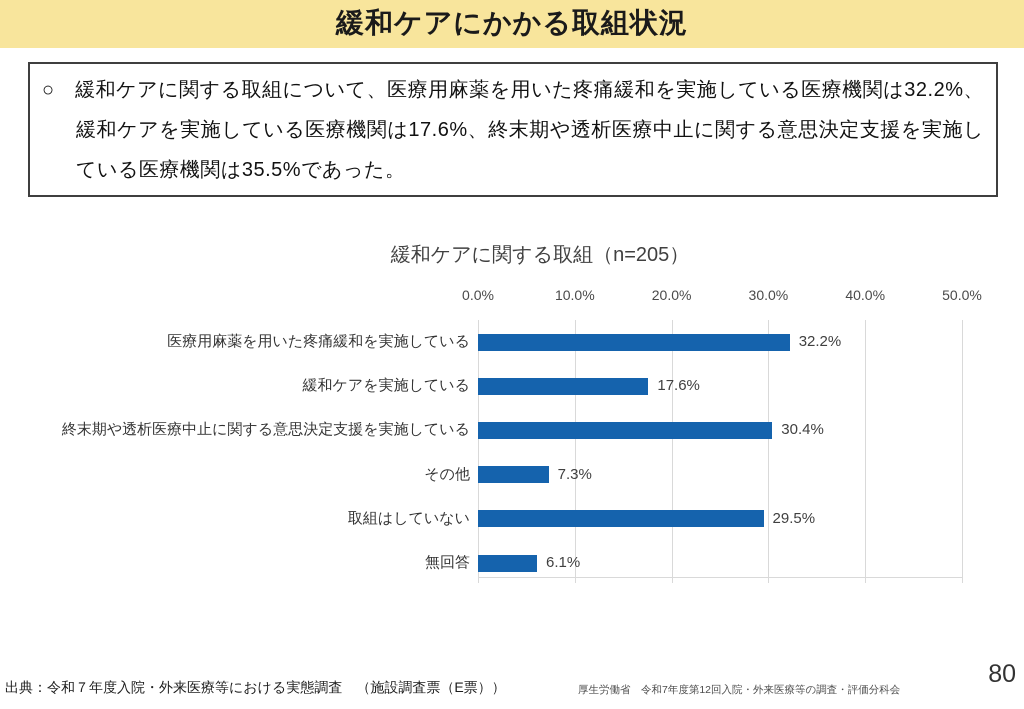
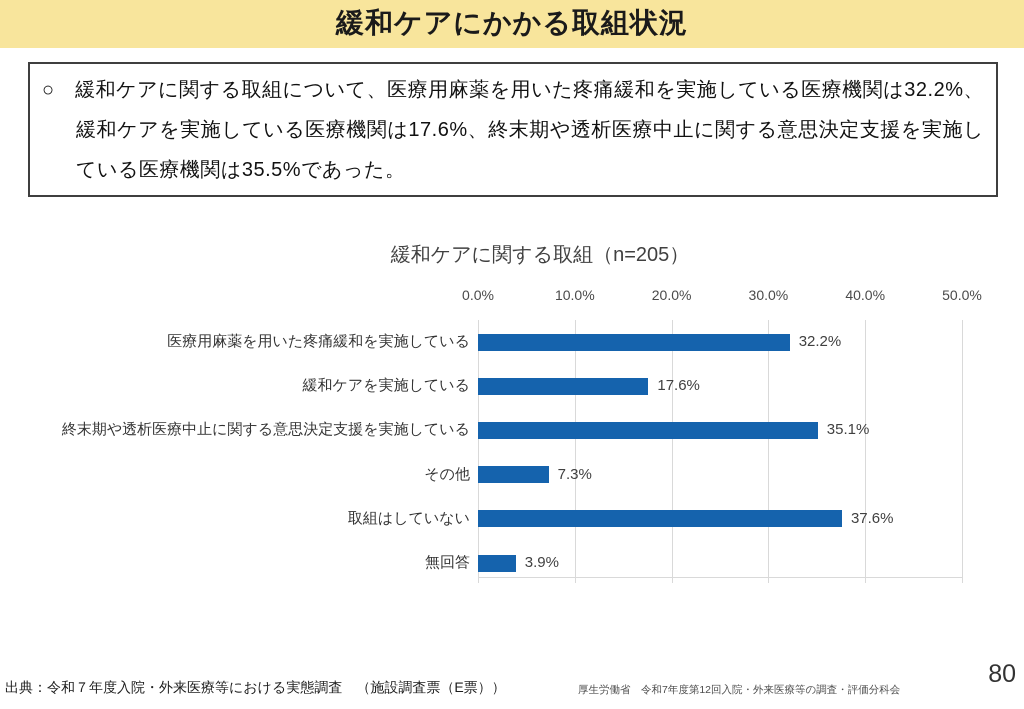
終末期や透析医療中止に関する意思決定支援を実施している: 30.4% -> 35.1%
取組はしていない: 29.5% -> 37.6%
無回答: 6.1% -> 3.9%
